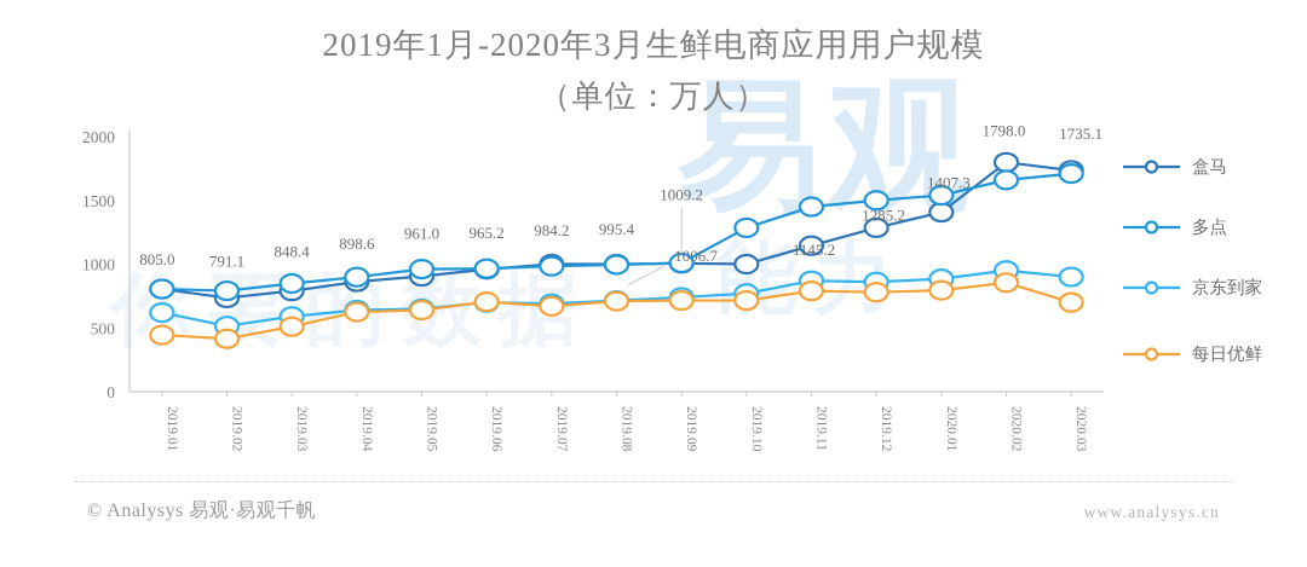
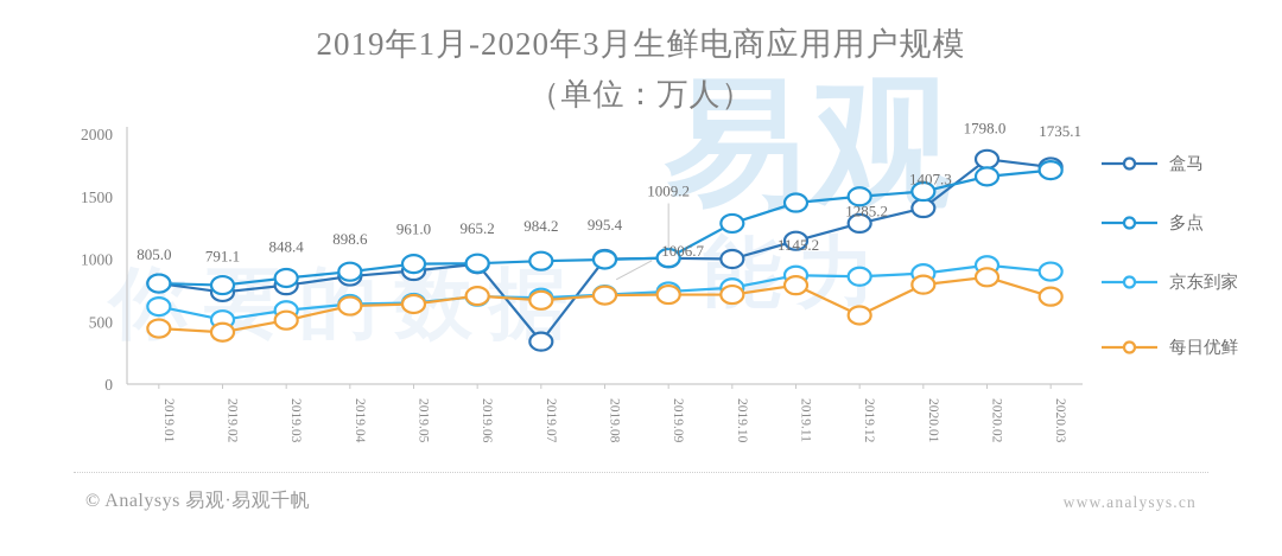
盒马/2019.07: 1000 -> 340
每日优鲜/2019.12: 780 -> 550
